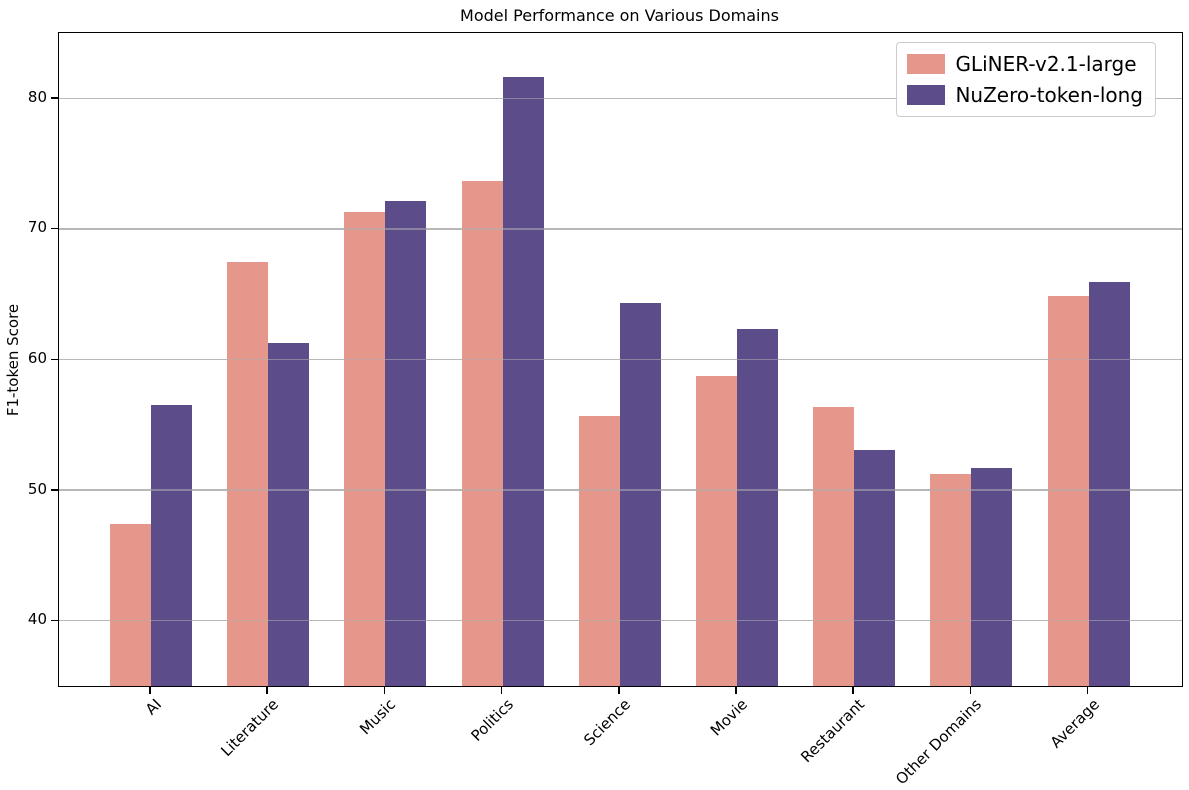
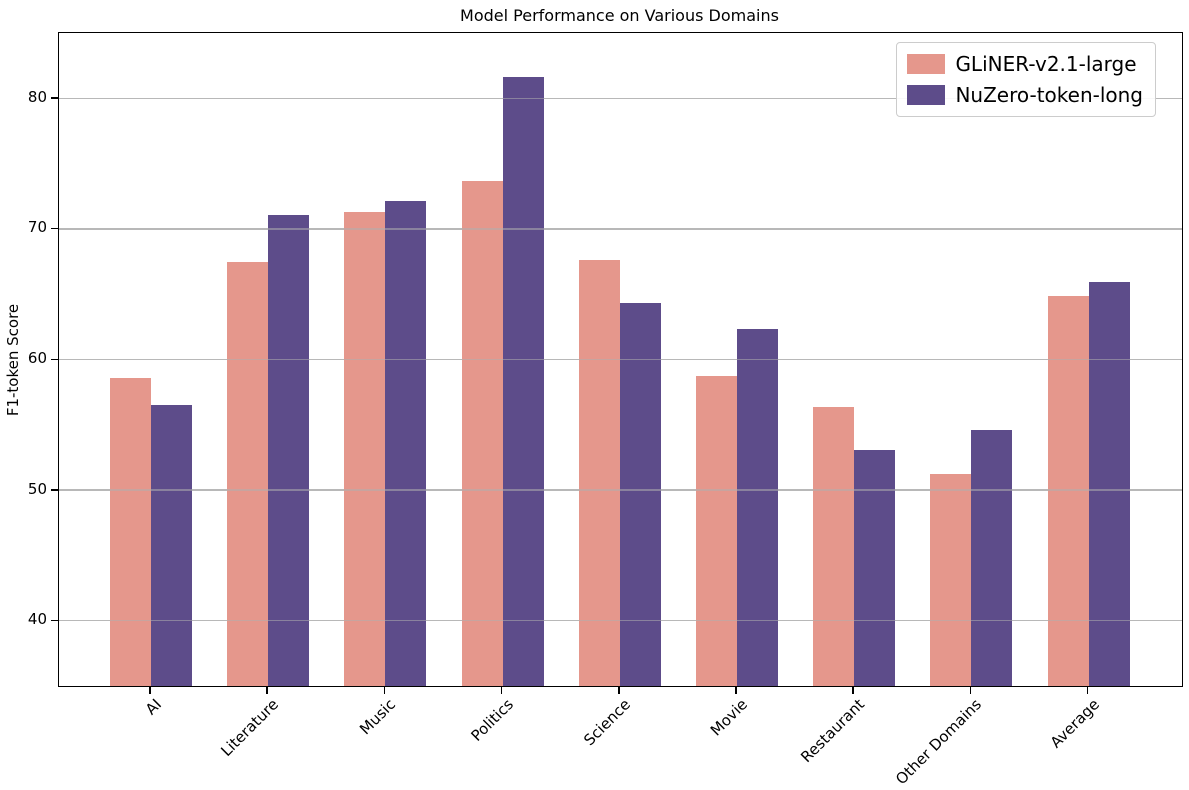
GLiNER-v2.1-large/AI: 47.4 -> 58.6
NuZero-token-long/Literature: 61.3 -> 71.1
GLiNER-v2.1-large/Science: 55.7 -> 67.6
NuZero-token-long/Other Domains: 51.7 -> 54.6
